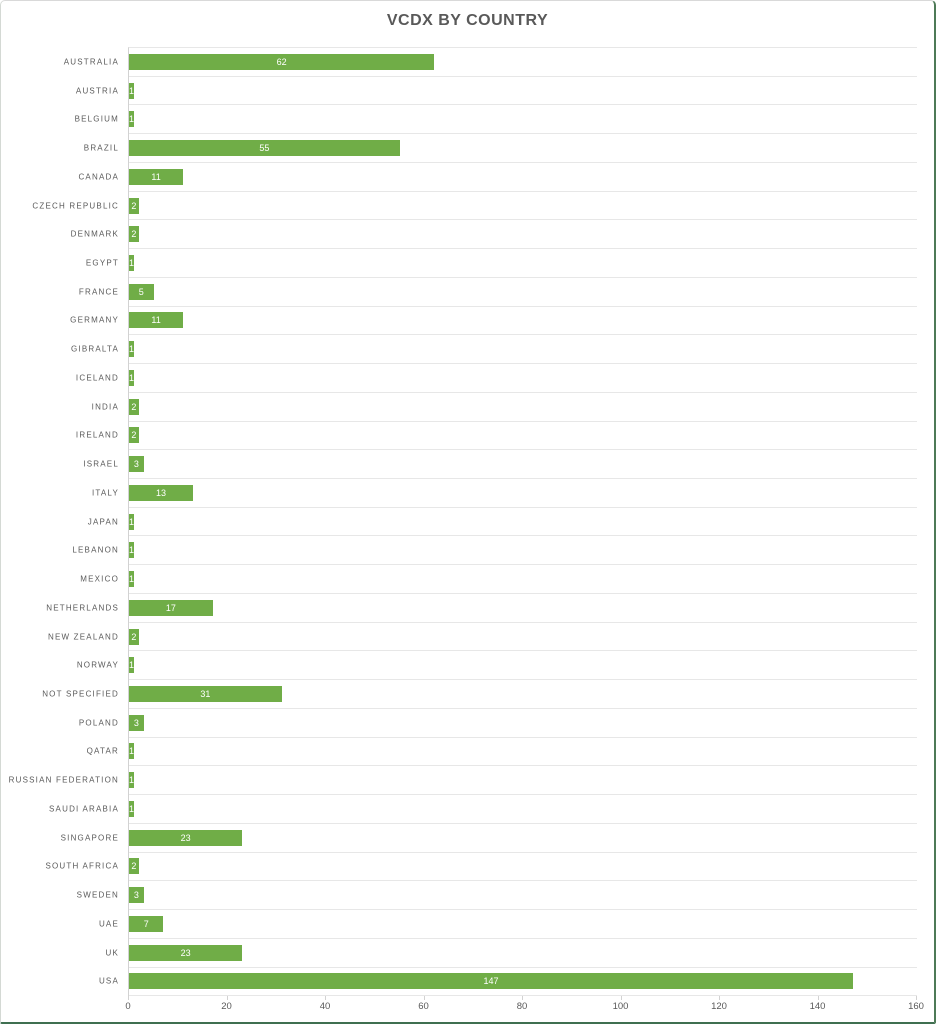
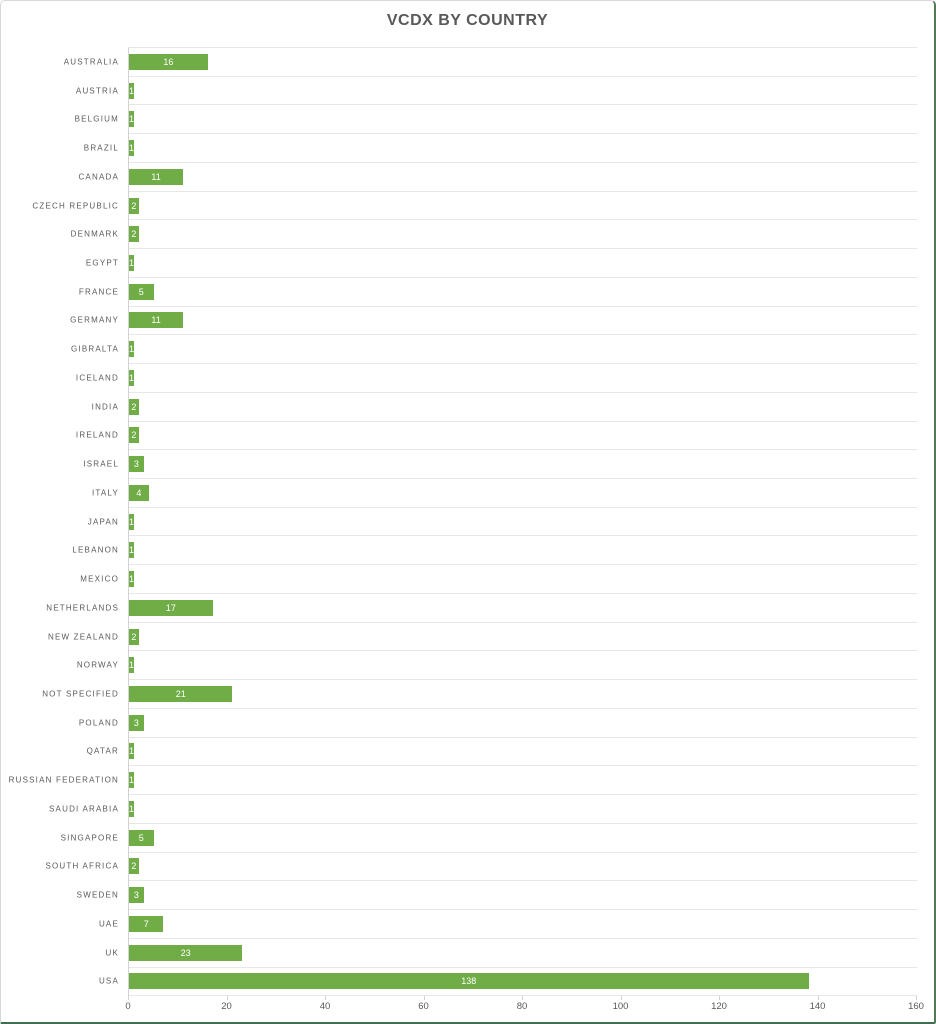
AUSTRALIA: 62 -> 16
BRAZIL: 55 -> 1
ITALY: 13 -> 4
NOT SPECIFIED: 31 -> 21
SINGAPORE: 23 -> 5
USA: 147 -> 138
